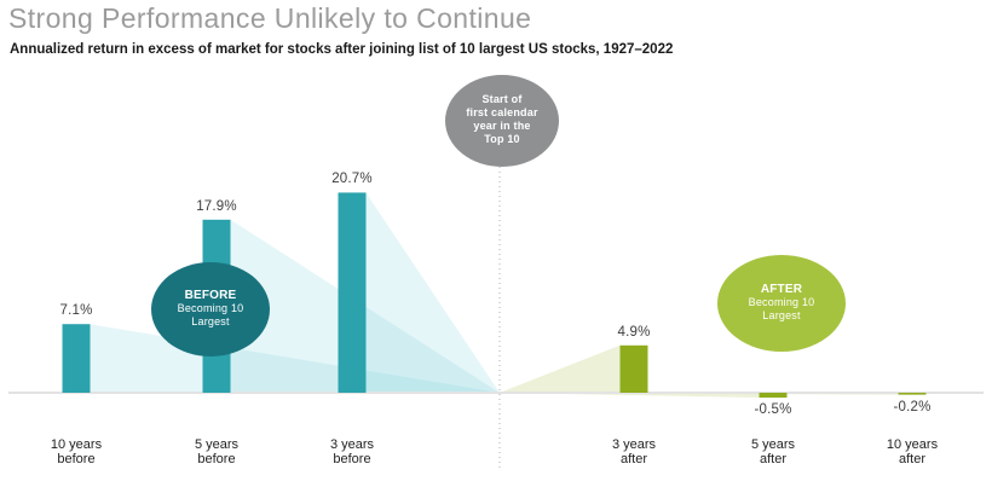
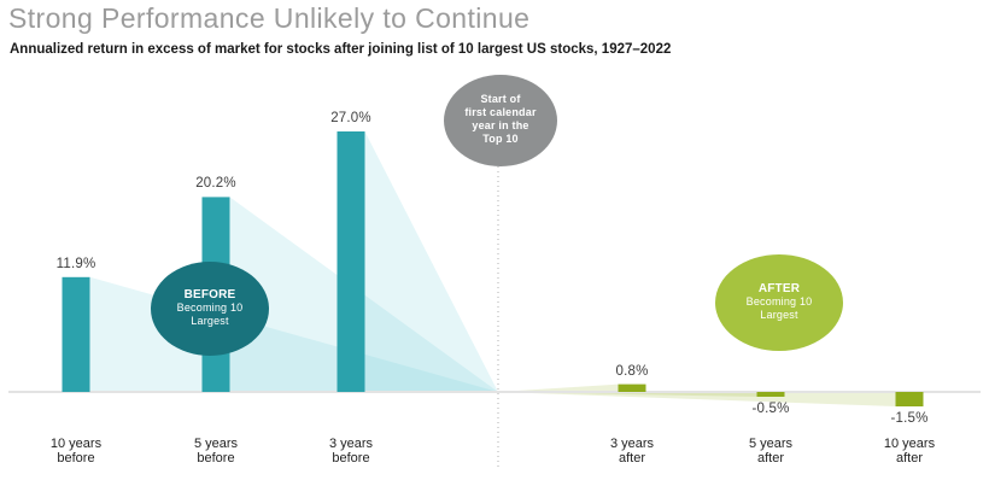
10 years before: 7.1% -> 11.9%
5 years before: 17.9% -> 20.2%
3 years before: 20.7% -> 27.0%
3 years after: 4.9% -> 0.8%
10 years after: -0.2% -> -1.5%
